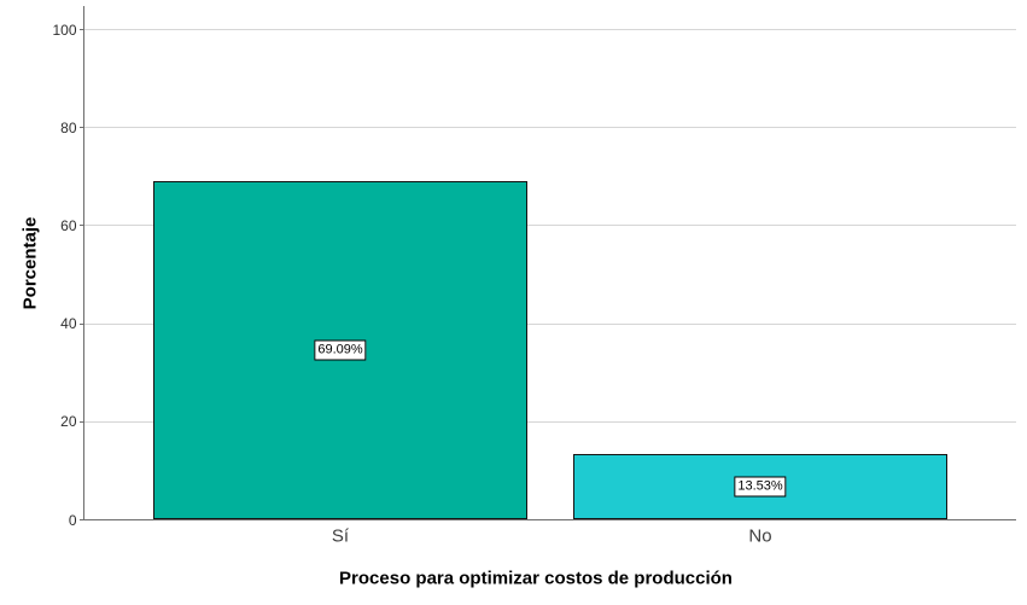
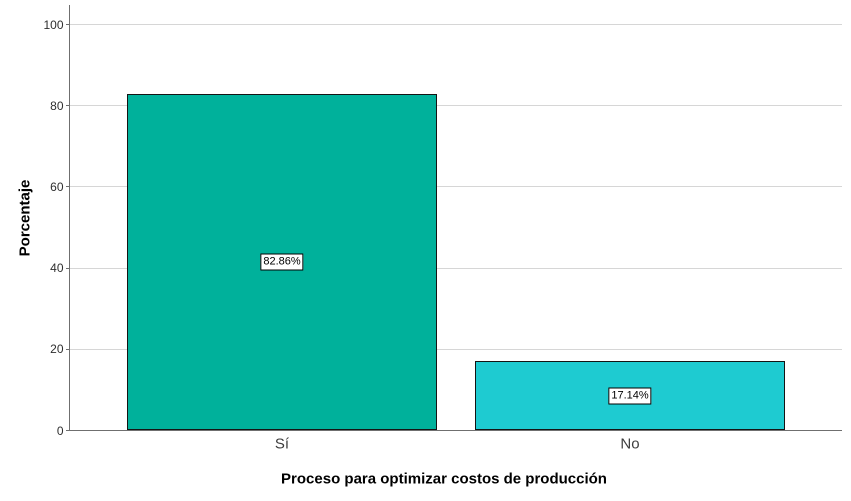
Sí: 69.09% -> 82.86%
No: 13.53% -> 17.14%
